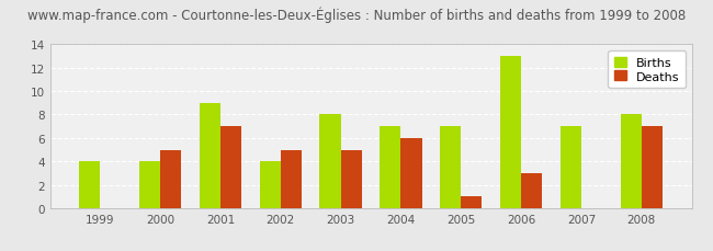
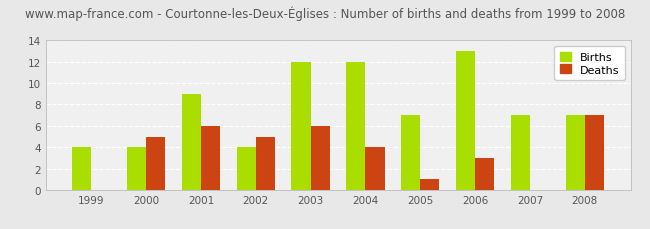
Deaths/2001: 7 -> 6
Births/2003: 8 -> 12
Deaths/2003: 5 -> 6
Births/2004: 7 -> 12
Deaths/2004: 6 -> 4
Births/2008: 8 -> 7
